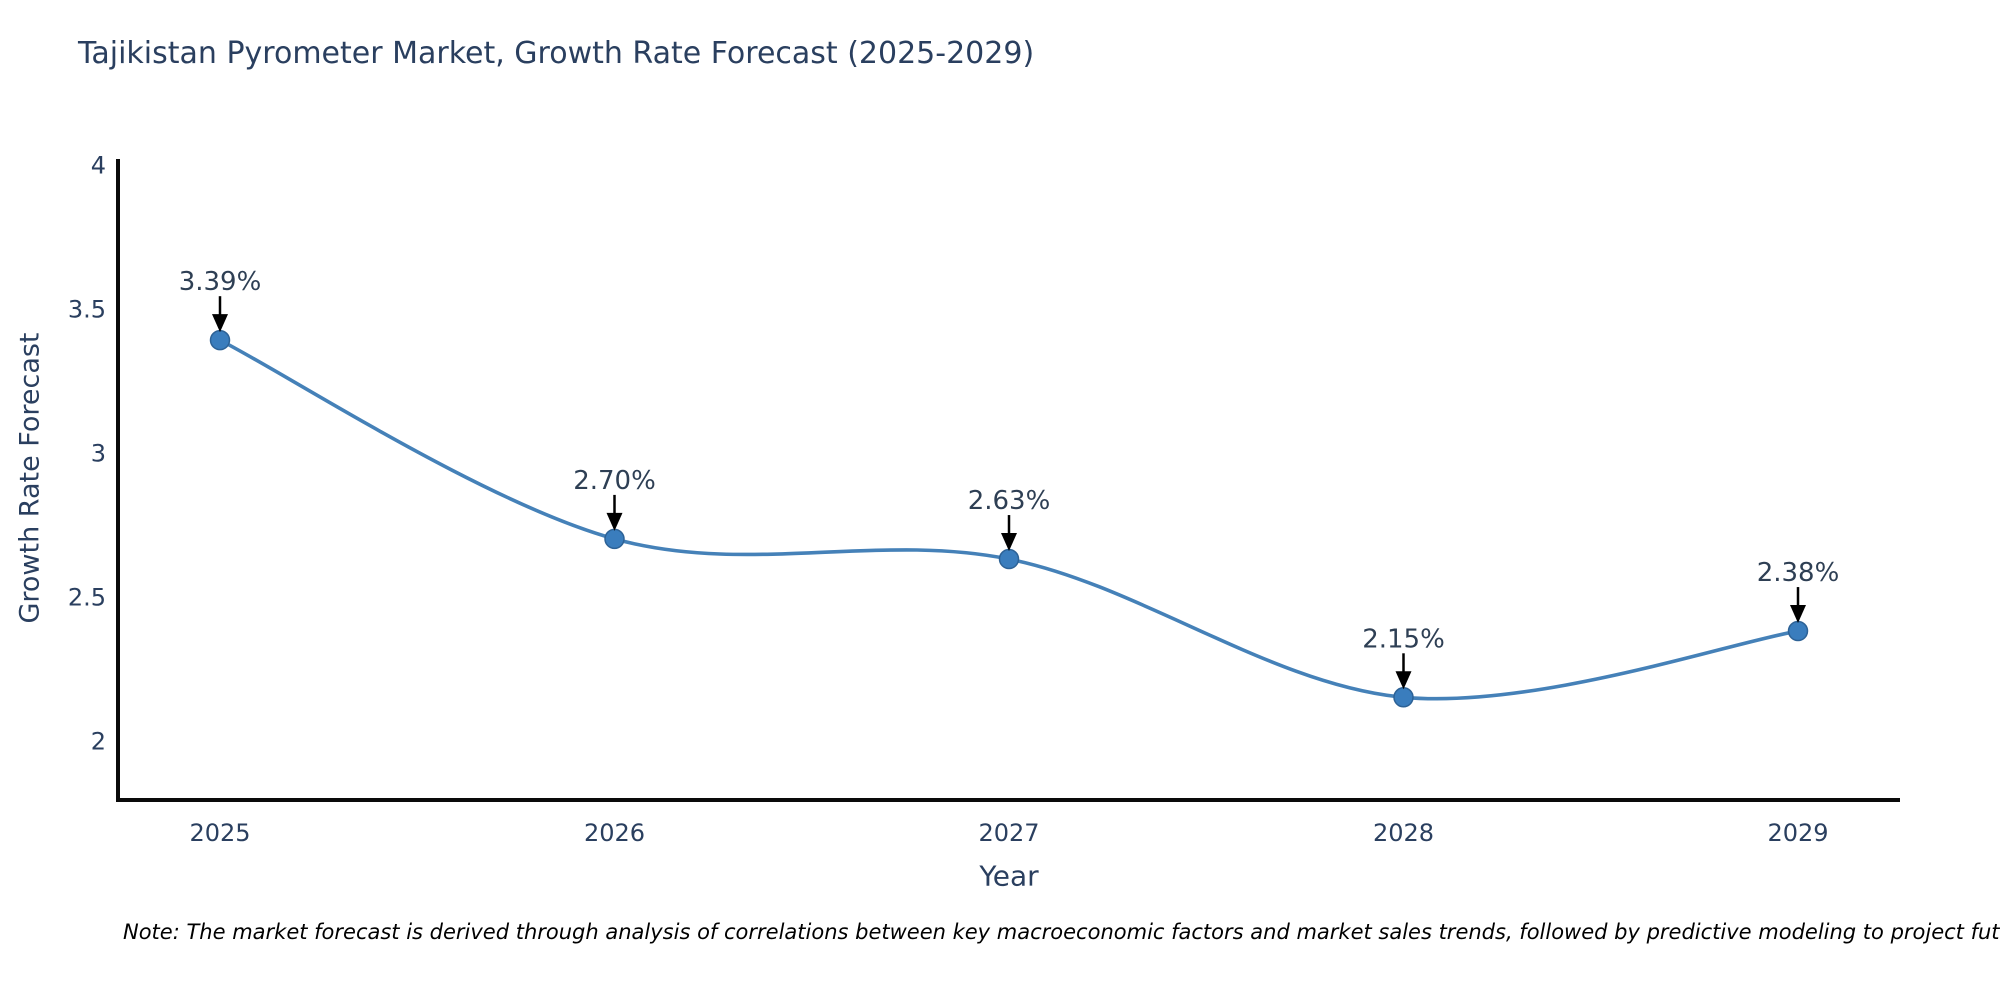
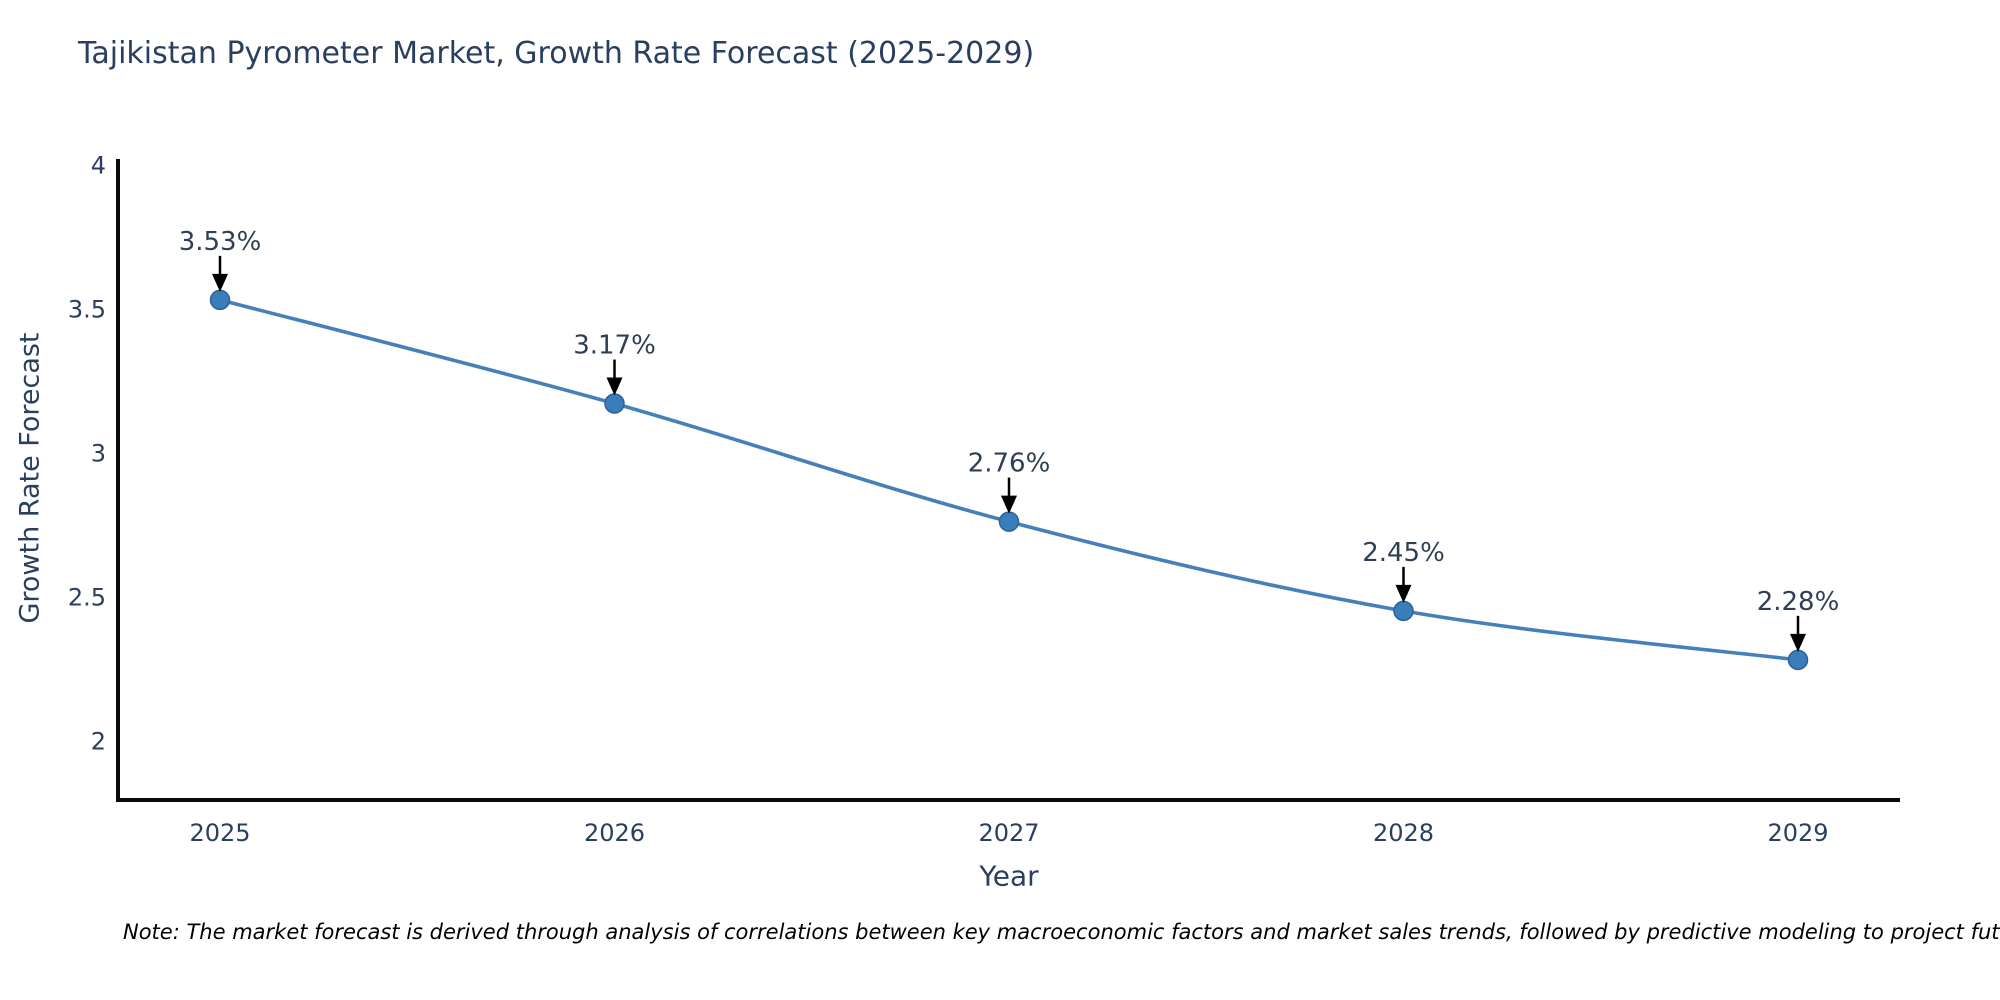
2025: 3.39% -> 3.53%
2026: 2.70% -> 3.17%
2027: 2.63% -> 2.76%
2028: 2.15% -> 2.45%
2029: 2.38% -> 2.28%
